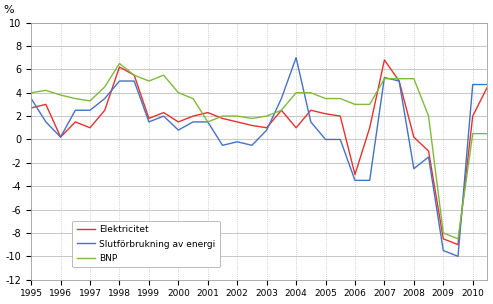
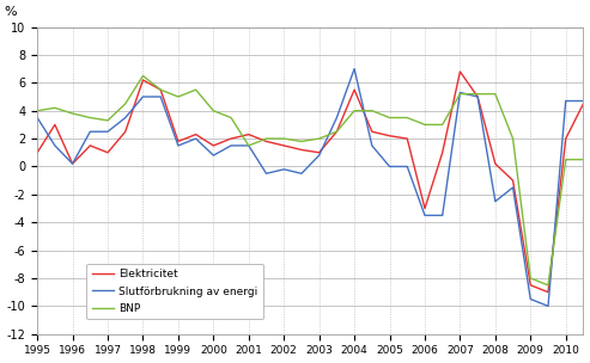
Elektricitet/1995: 2.7 -> 1.0
Elektricitet/2004: 1.0 -> 5.5
